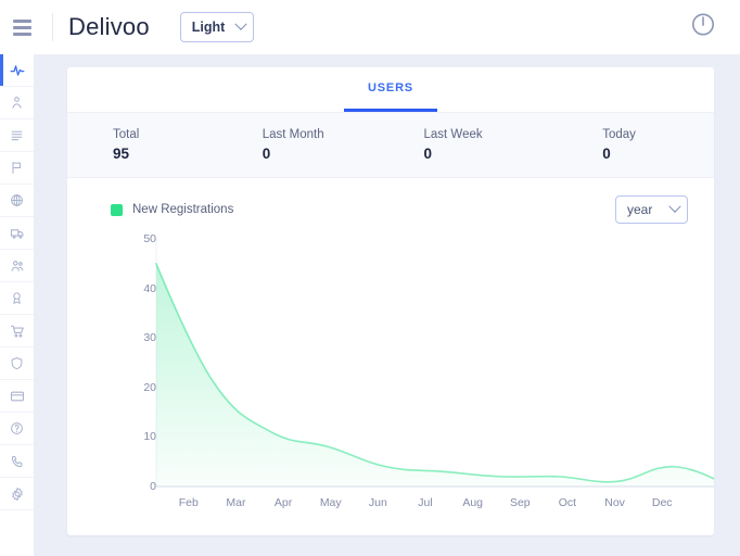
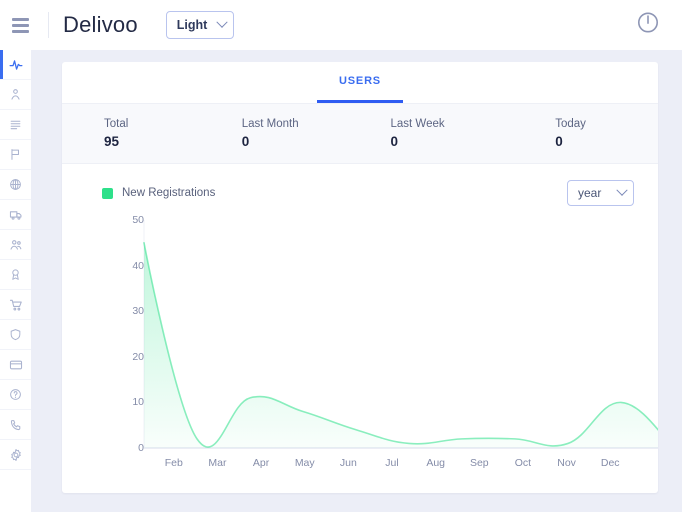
Mar: 21 -> 2
Jul: 3 -> 1
Nov: 4 -> 10
